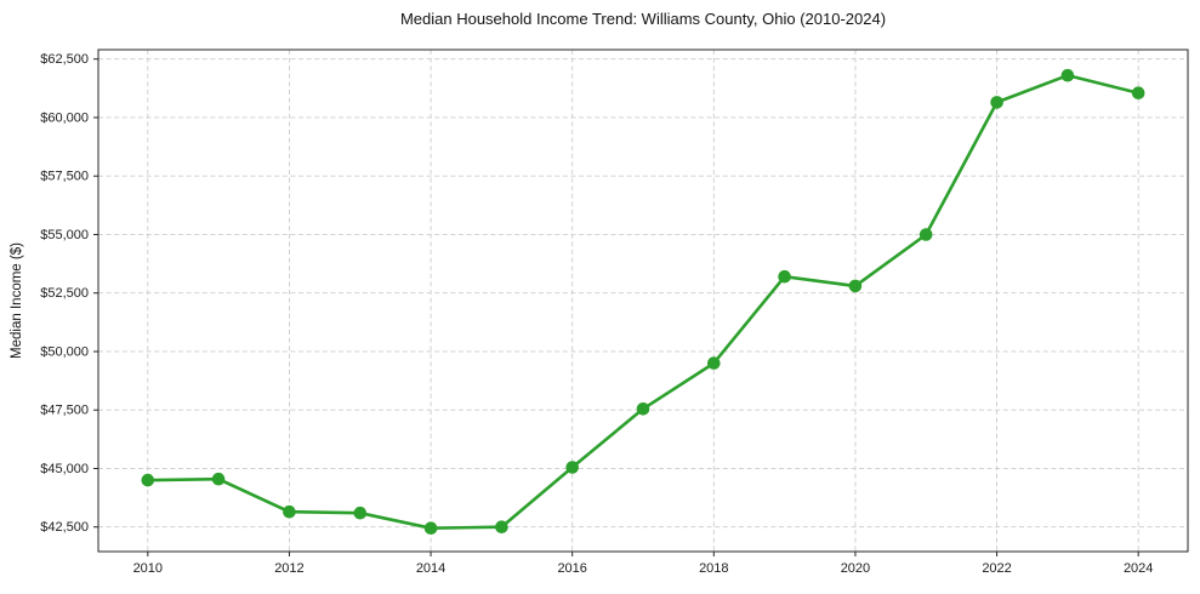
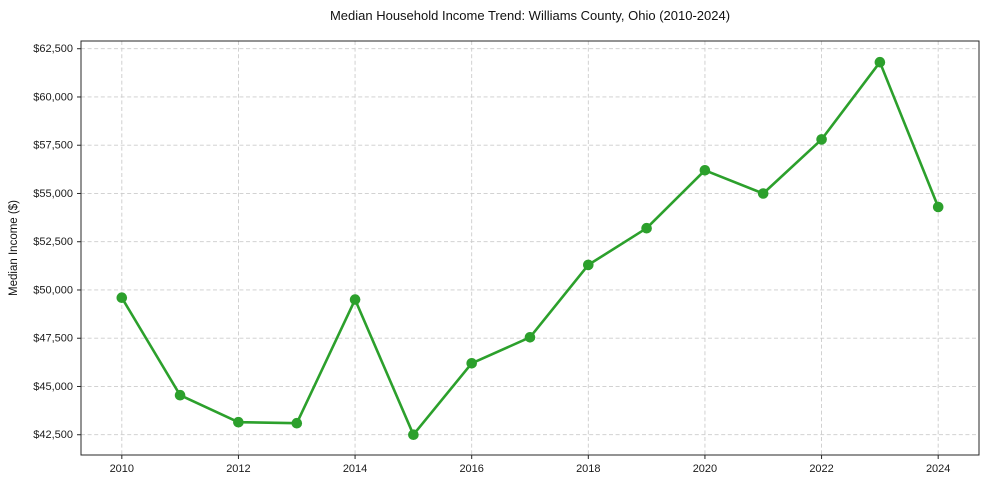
2010: $44500 -> $49600
2014: $42400 -> $49500
2016: $45000 -> $46200
2018: $49500 -> $51300
2020: $52800 -> $56200
2022: $60600 -> $57800
2024: $61000 -> $54300
